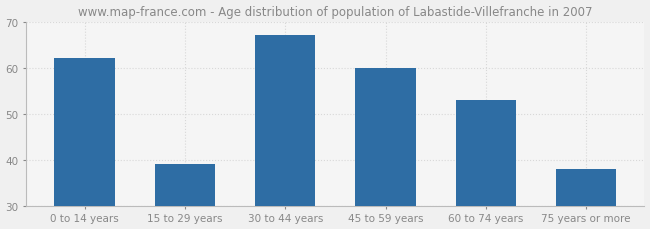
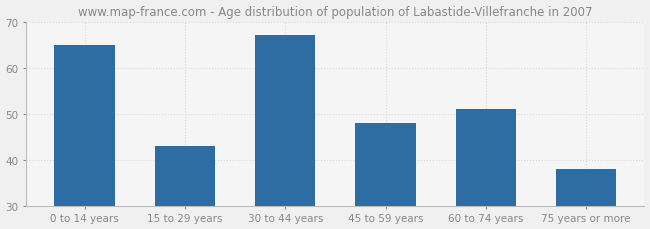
0 to 14 years: 62 -> 65
15 to 29 years: 39 -> 43
45 to 59 years: 60 -> 48
60 to 74 years: 53 -> 51
